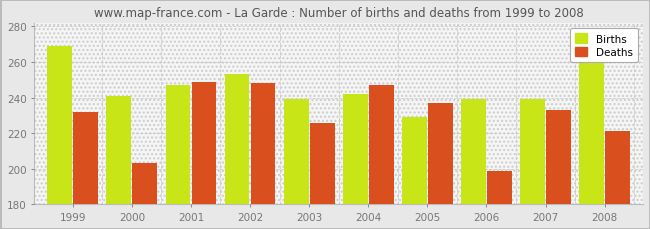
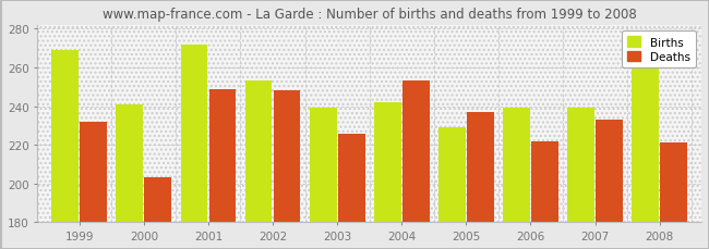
Births/2001: 247 -> 272
Deaths/2004: 247 -> 253
Deaths/2006: 199 -> 222
